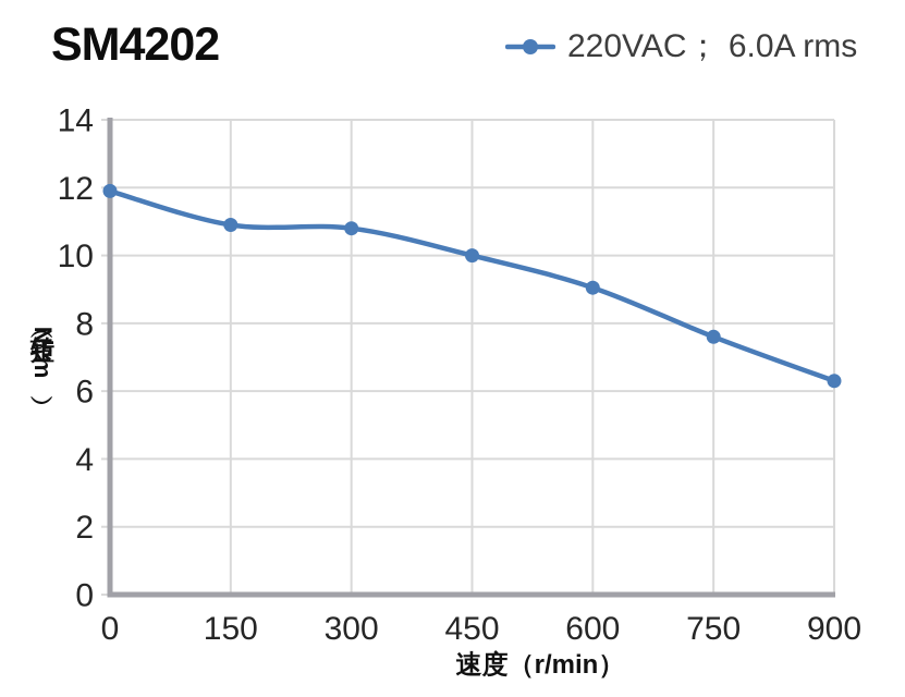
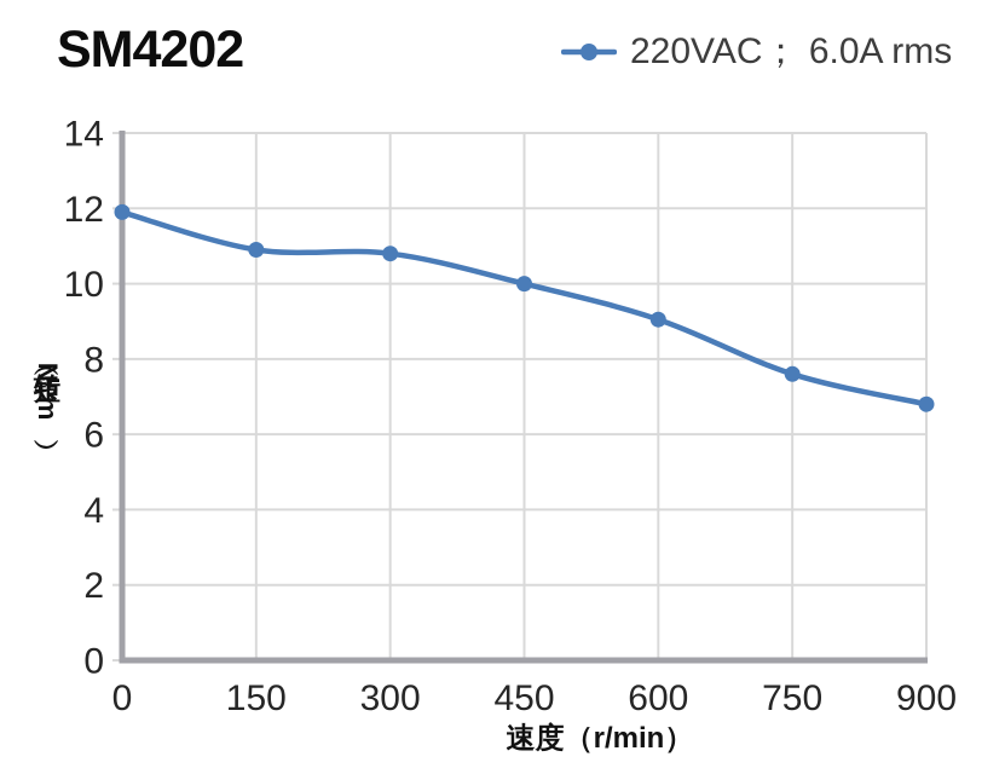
900: 6.3 -> 6.8
